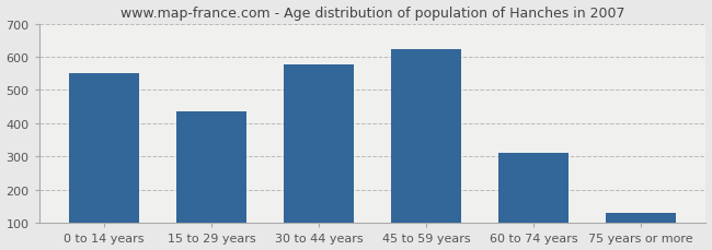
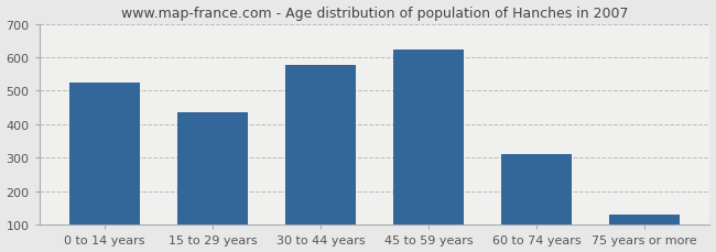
0 to 14 years: 550 -> 525
